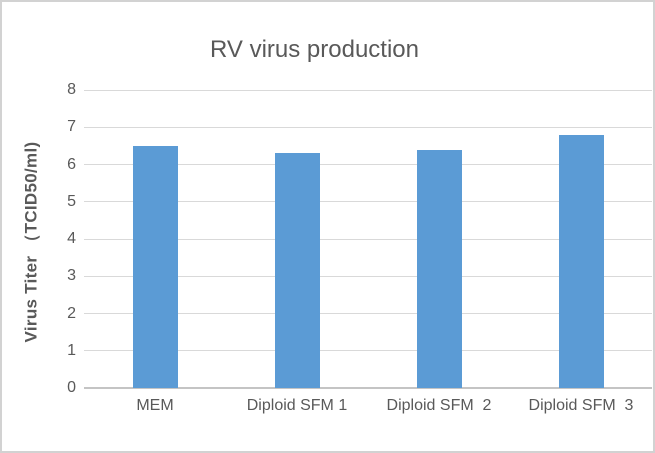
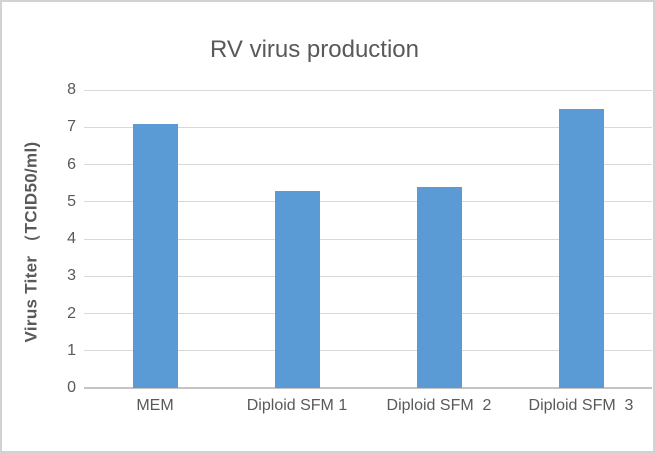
MEM: 6.5 -> 7.1
Diploid SFM 1: 6.3 -> 5.3
Diploid SFM 2: 6.4 -> 5.4
Diploid SFM 3: 6.8 -> 7.5
